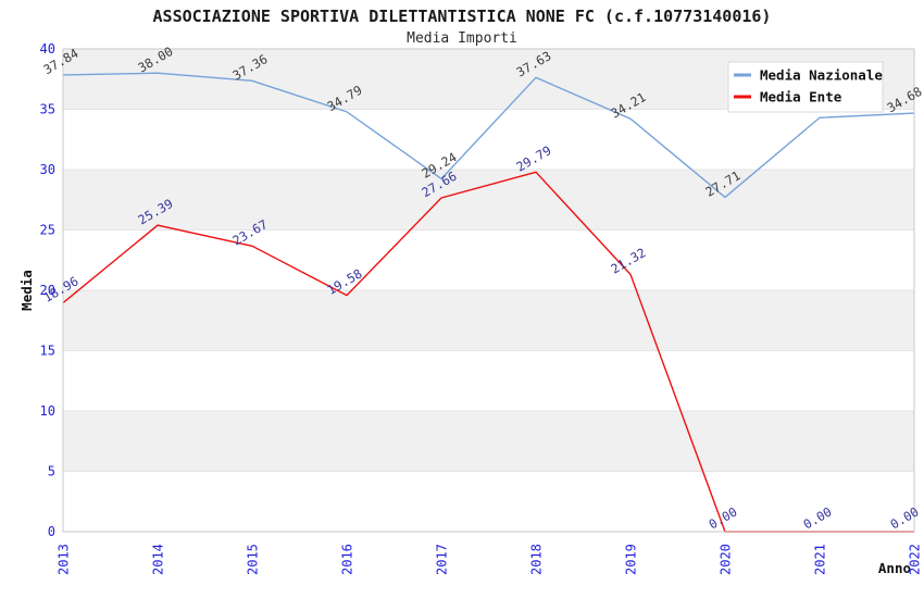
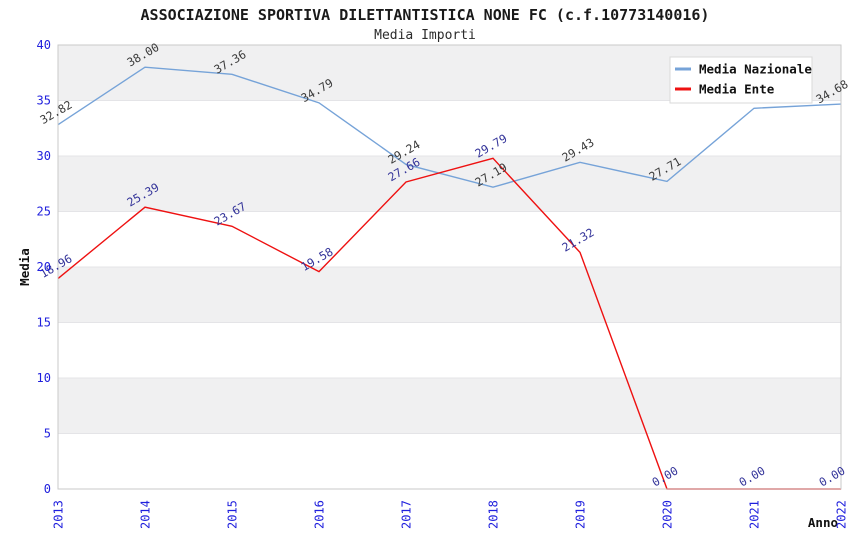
Media Nazionale/2013: 37.84 -> 32.82
Media Nazionale/2018: 37.63 -> 27.19
Media Nazionale/2019: 34.21 -> 29.43
